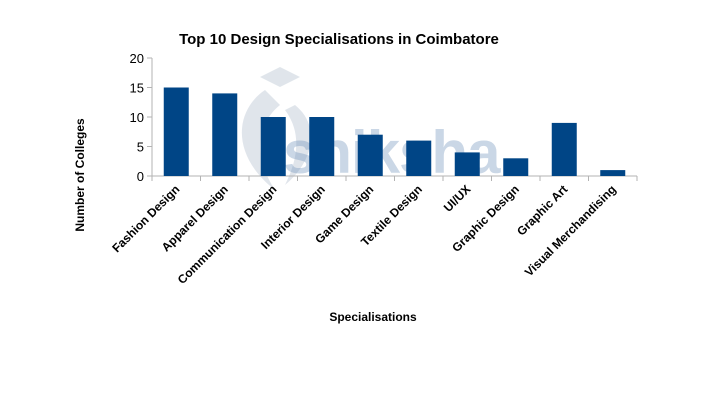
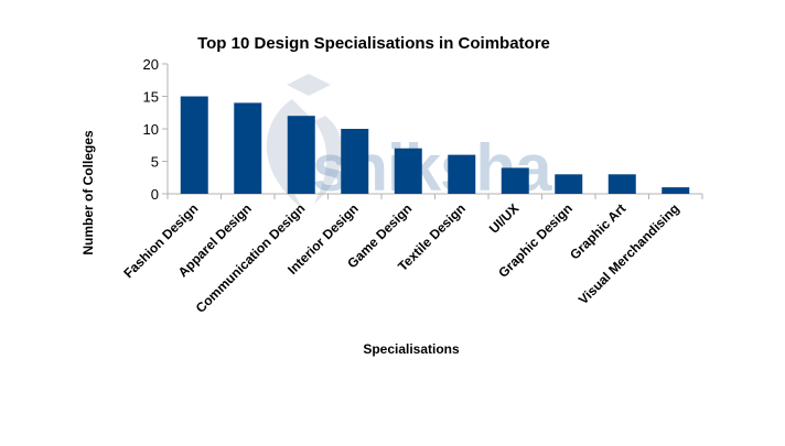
Communication Design: 10 -> 12
Graphic Art: 9 -> 3
